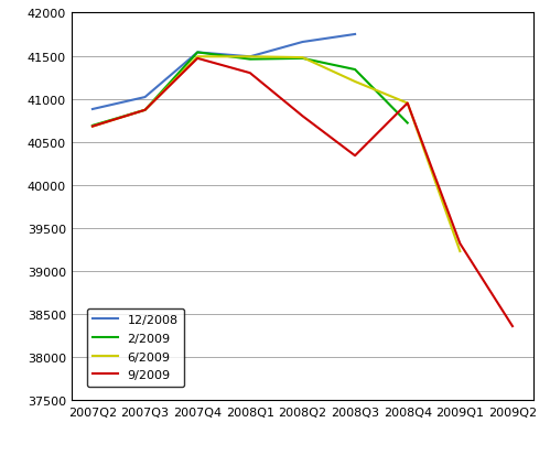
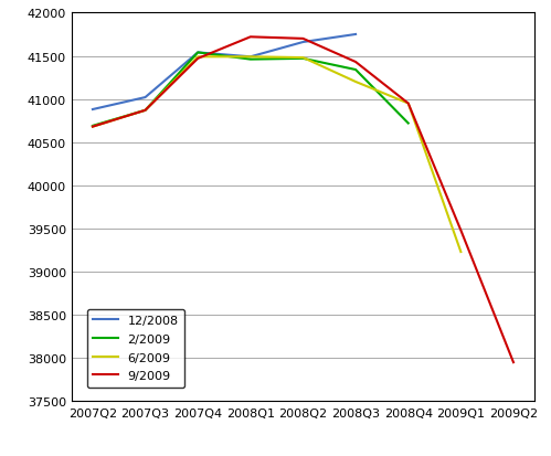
9/2009/2008Q1: 41300 -> 41720
9/2009/2008Q2: 40800 -> 41700
9/2009/2008Q3: 40340 -> 41430
9/2009/2009Q1: 39320 -> 39480
9/2009/2009Q2: 38360 -> 37950
